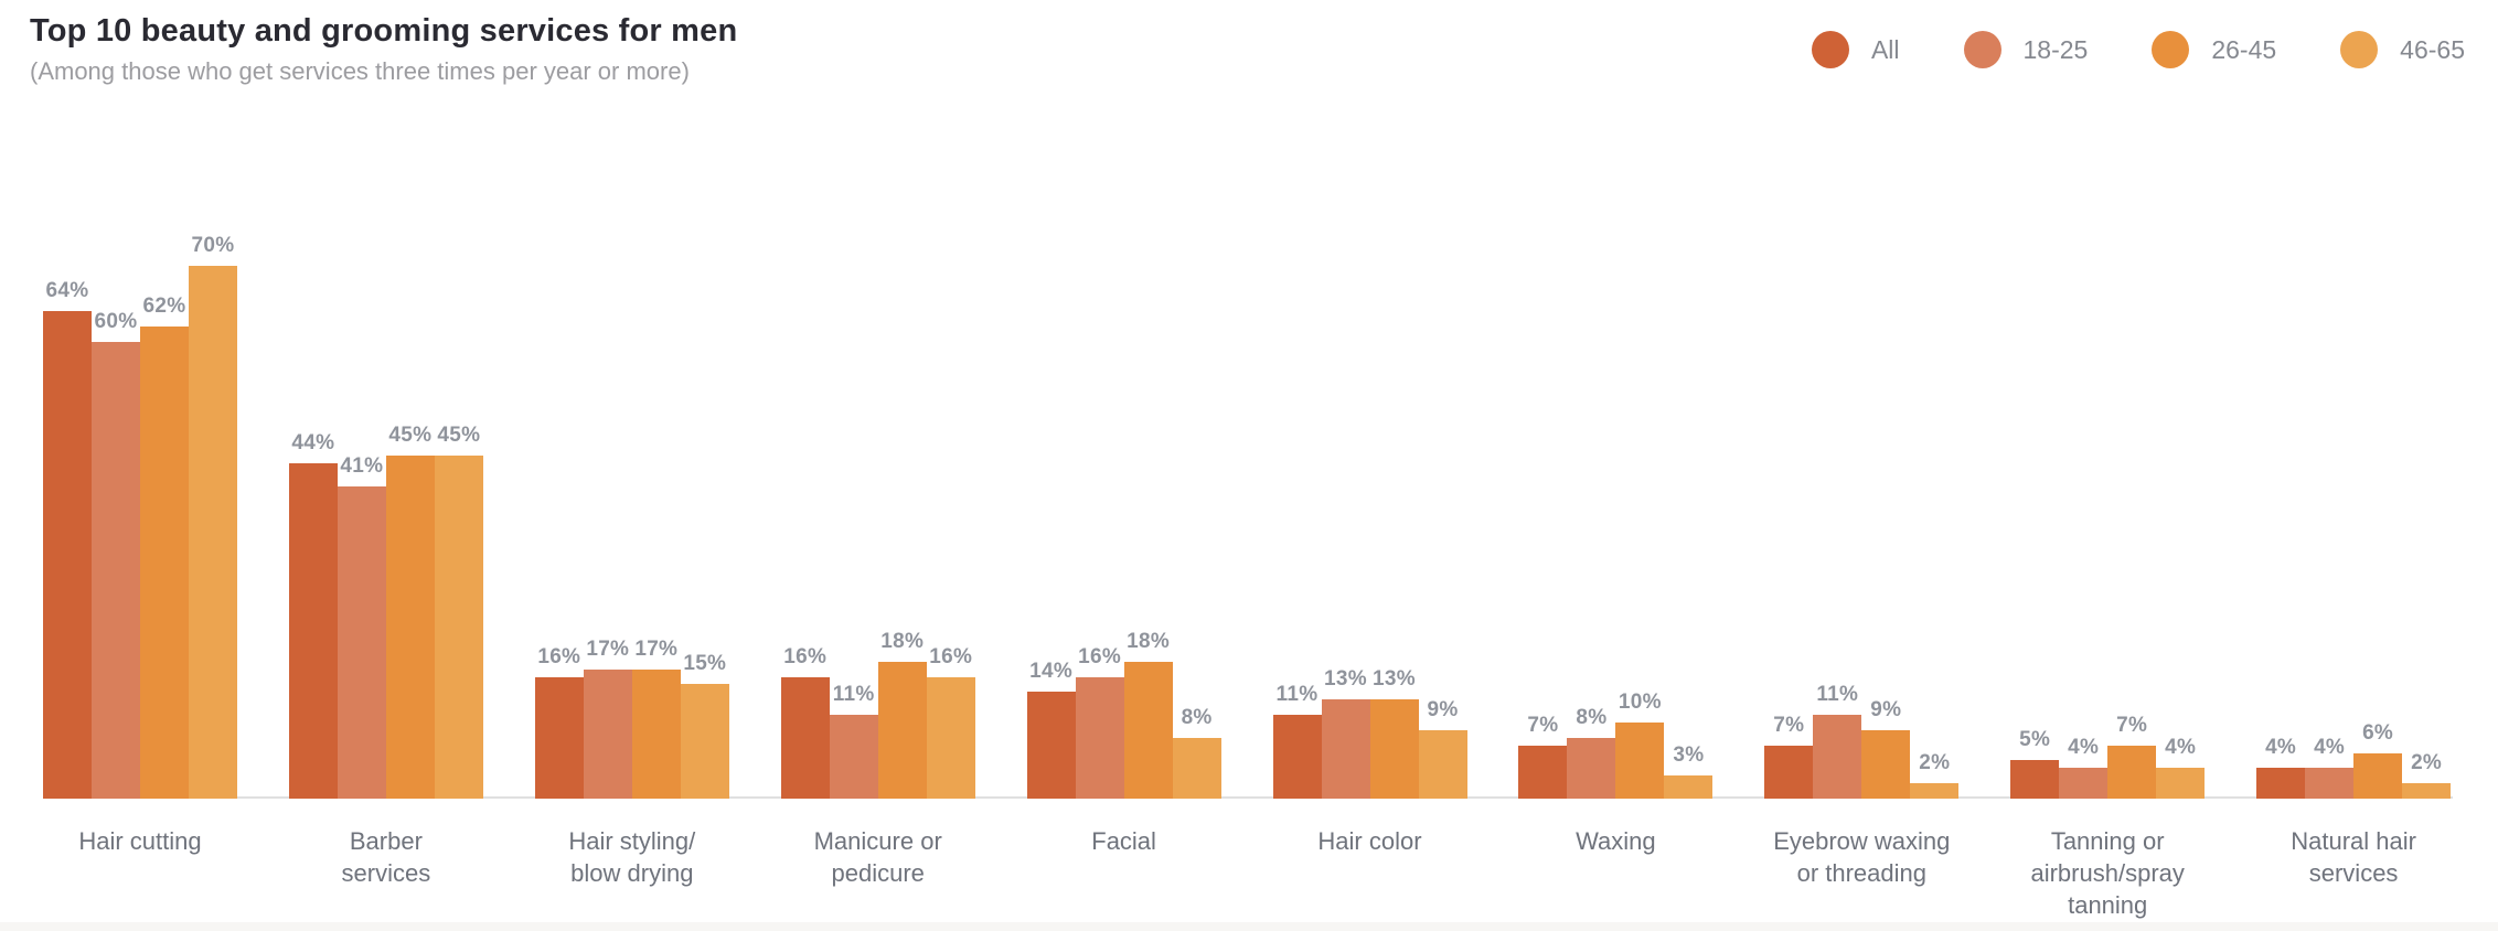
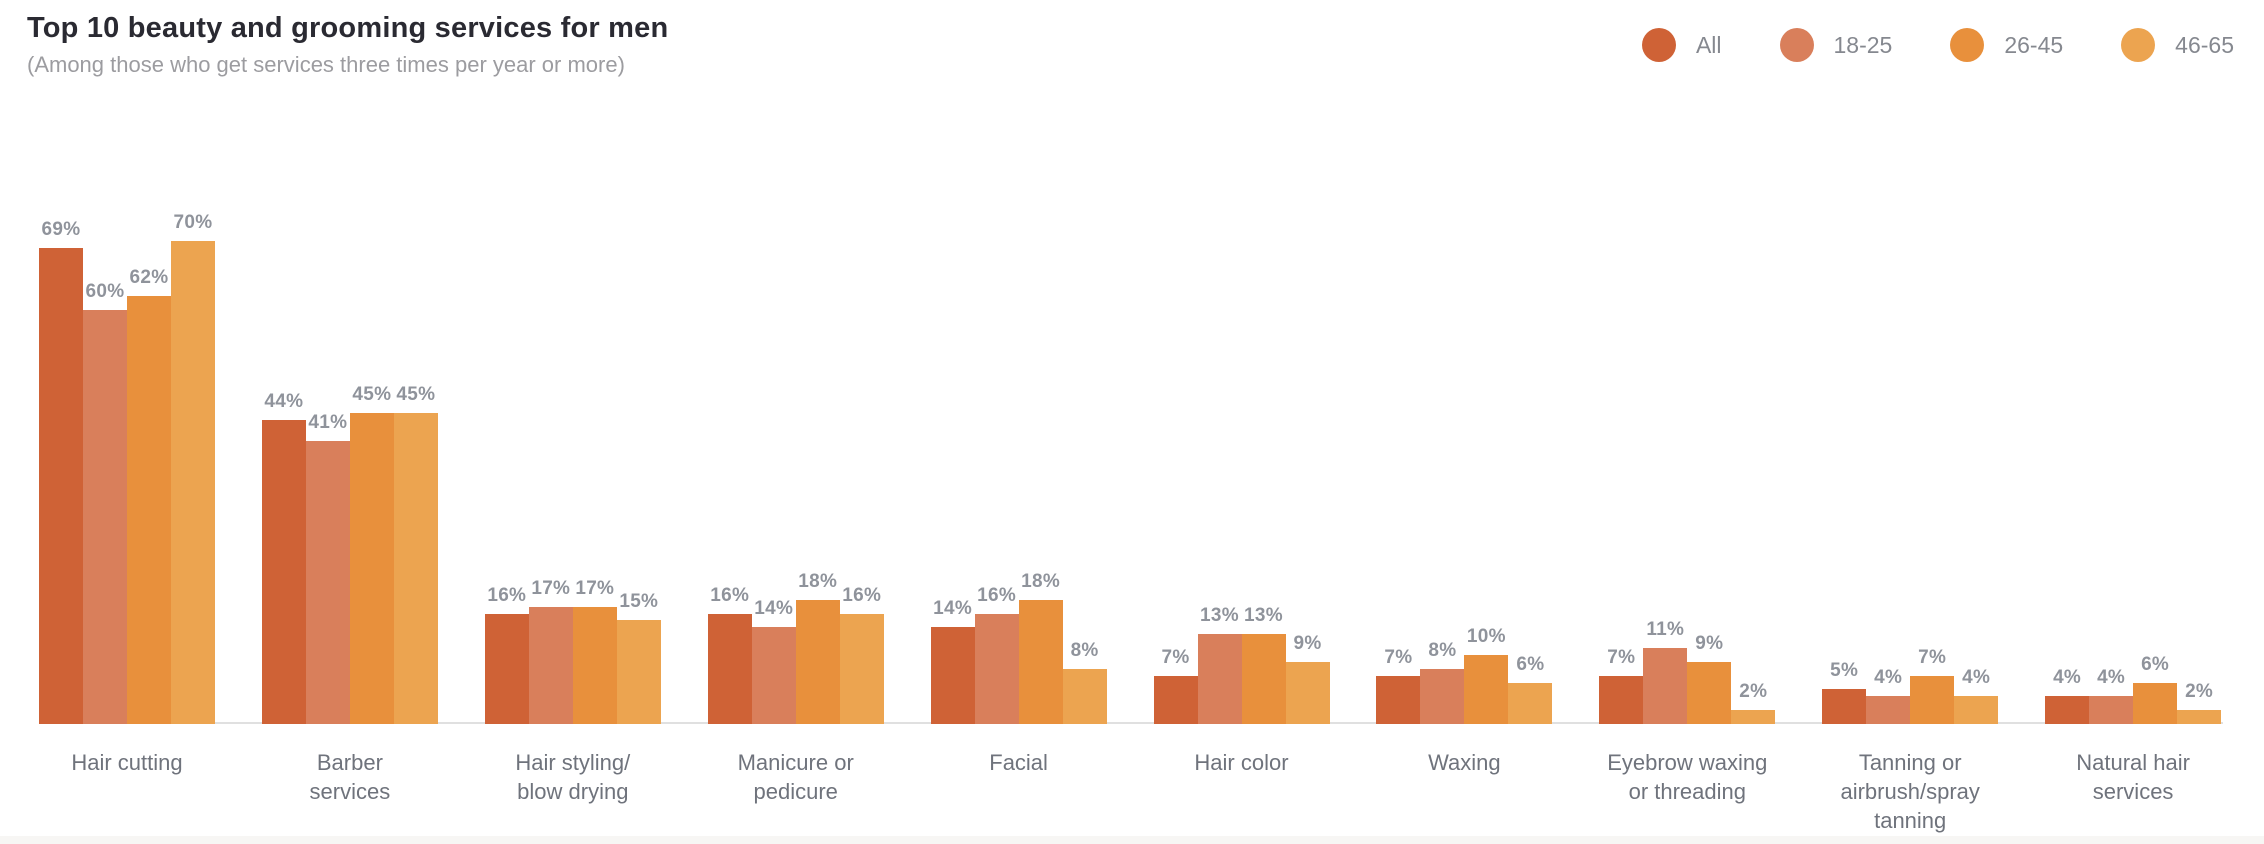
All/Hair cutting: 64% -> 69%
18-25/Manicure or pedicure: 11% -> 14%
All/Hair color: 11% -> 7%
46-65/Waxing: 3% -> 6%
